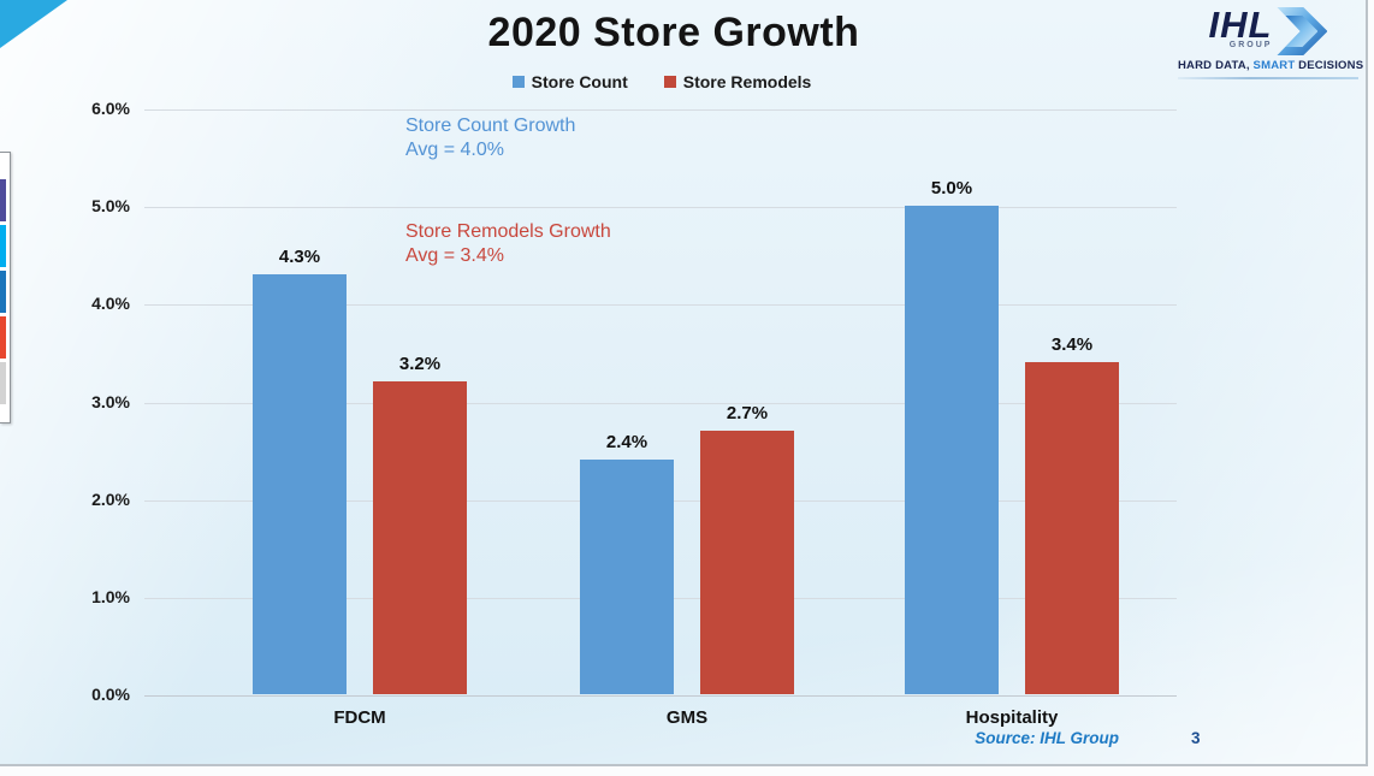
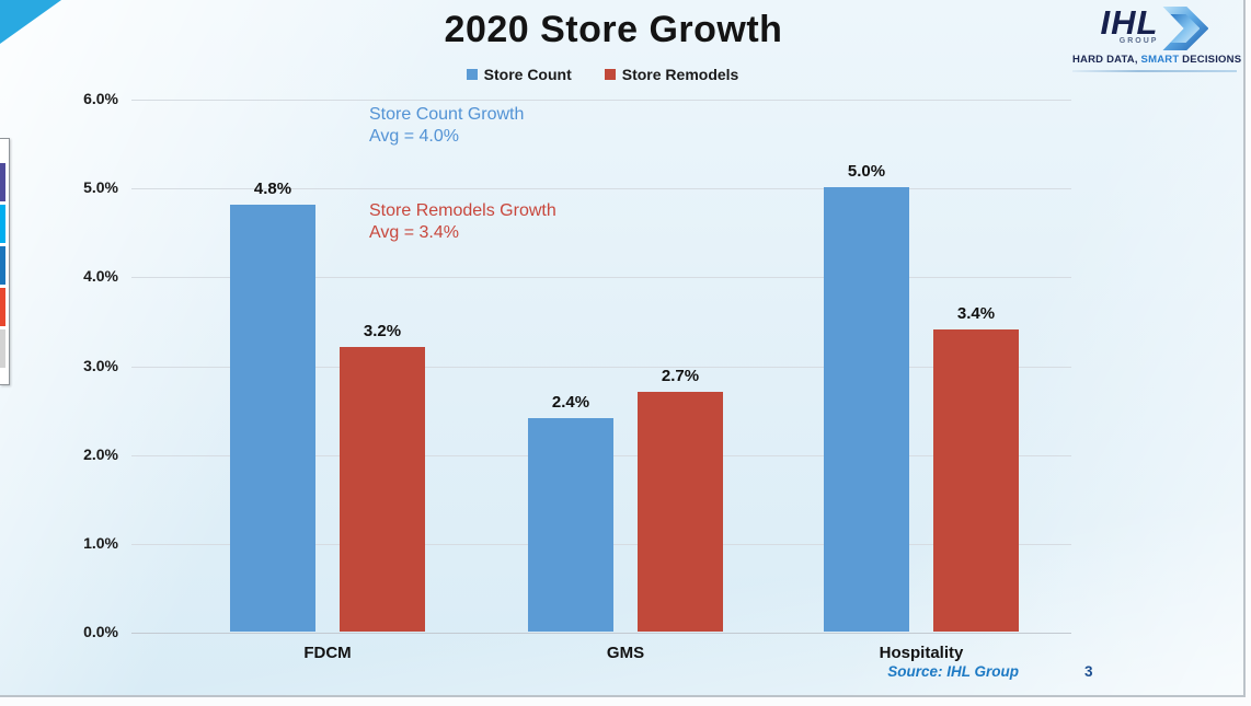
Store Count/FDCM: 4.3% -> 4.8%
